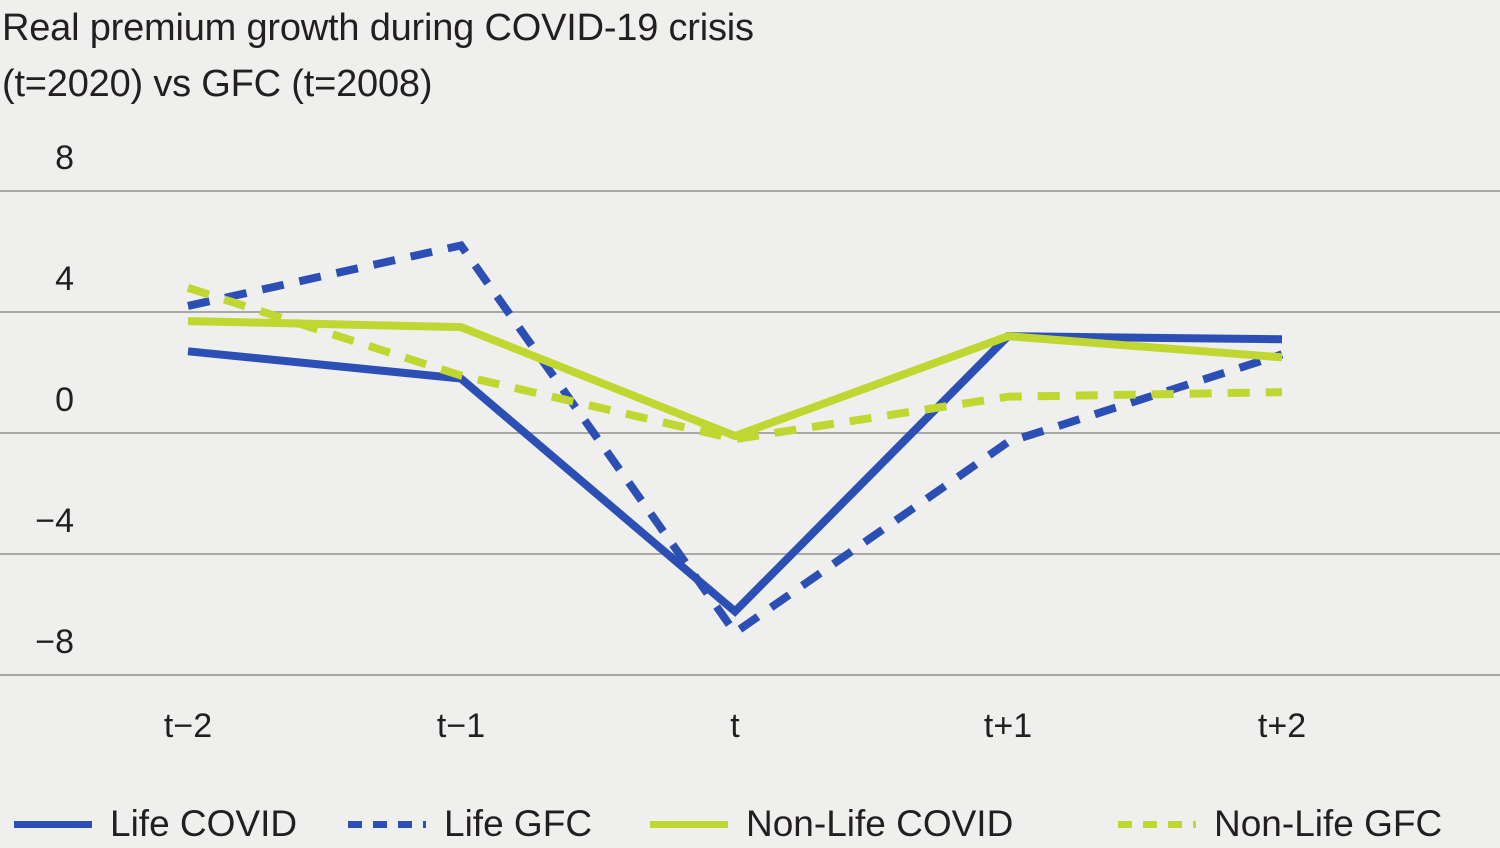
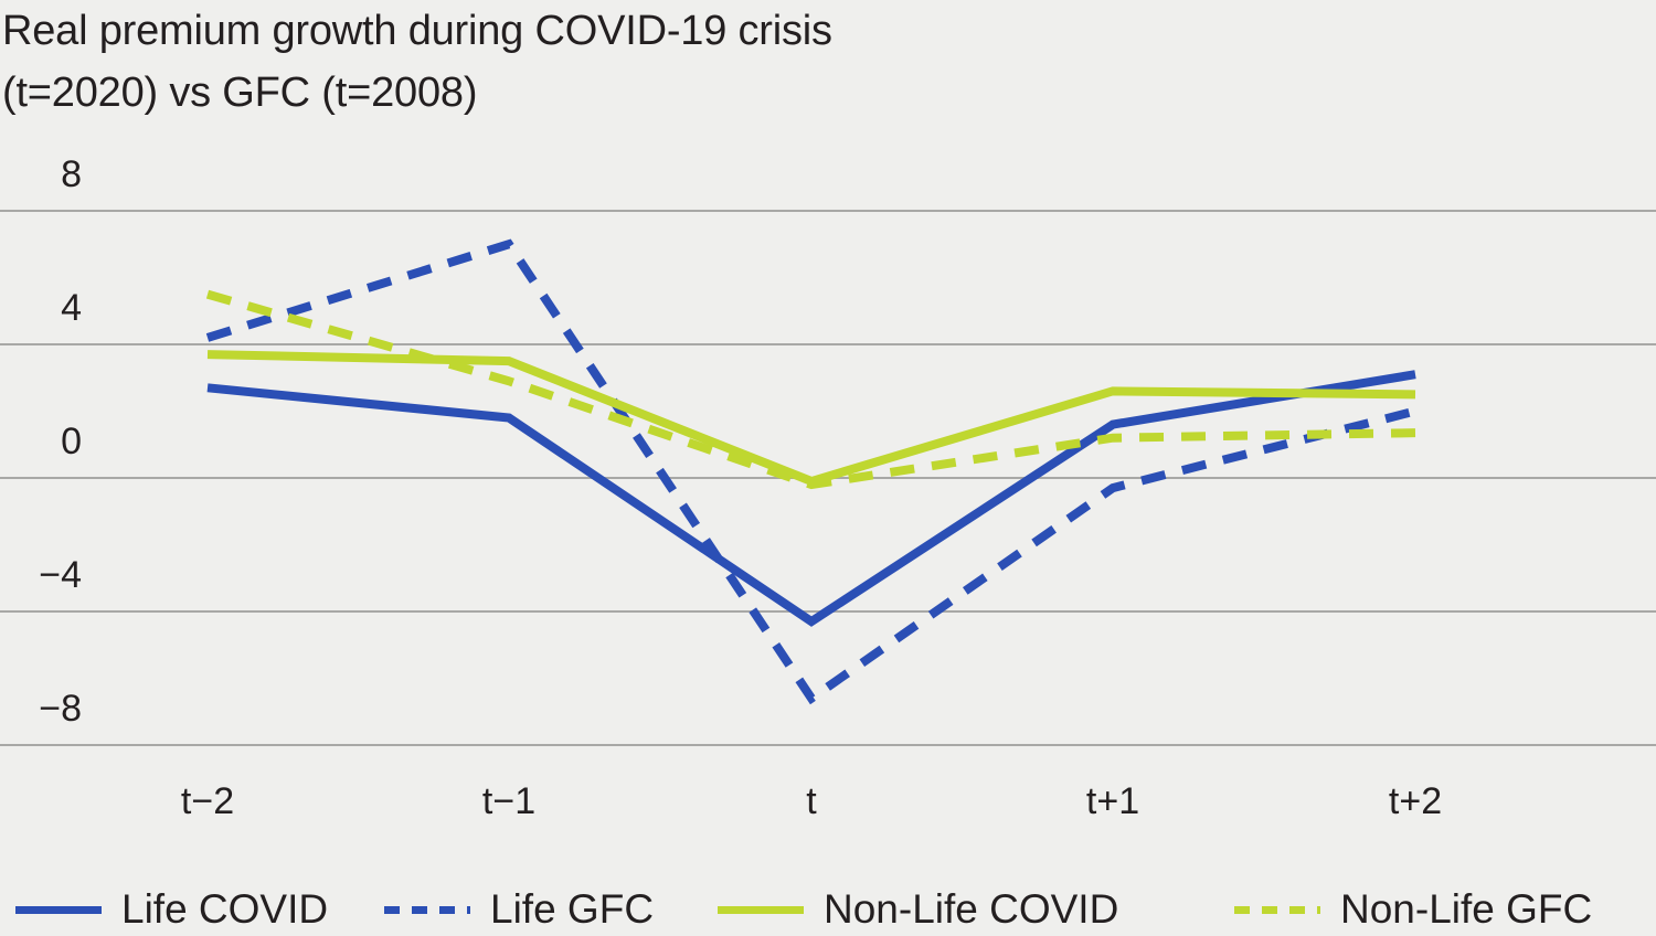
Non-Life GFC/t−2: 4.8 -> 5.5
Life GFC/t−1: 6.2 -> 7.0
Non-Life GFC/t−1: 1.9 -> 2.9
Life COVID/t: -5.9 -> -4.3
Life COVID/t+1: 3.2 -> 1.6
Non-Life COVID/t+1: 3.2 -> 2.6
Life GFC/t+2: 2.6 -> 2.0
